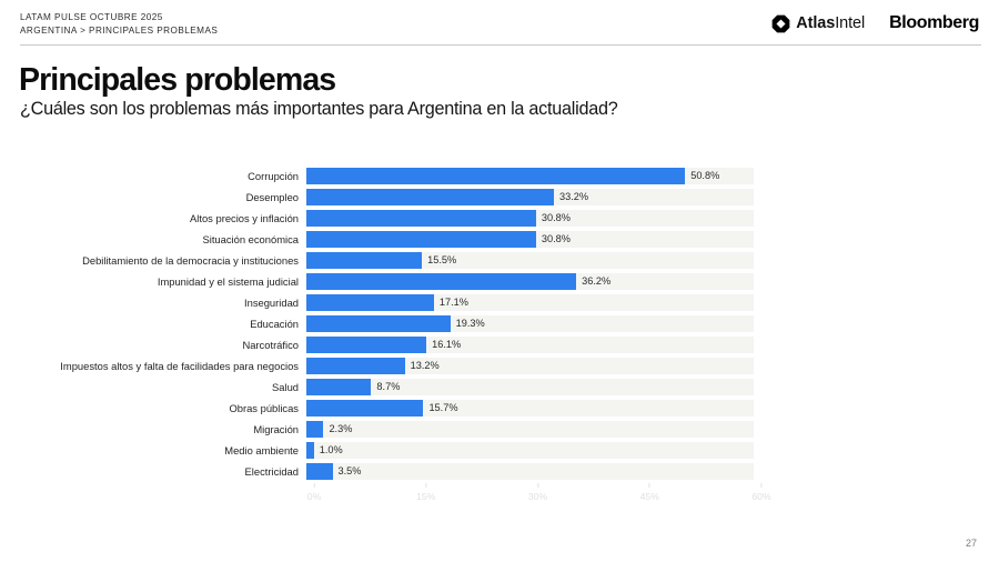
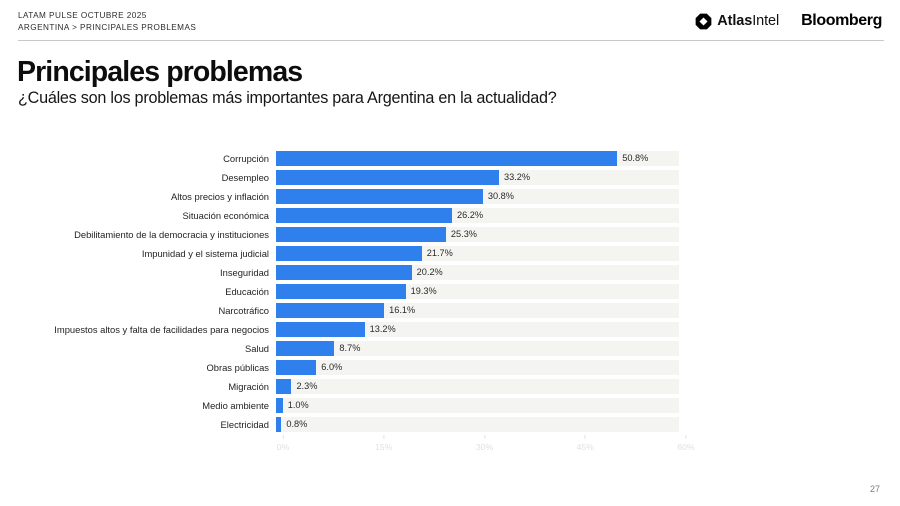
Situación económica: 30.8% -> 26.2%
Debilitamiento de la democracia y instituciones: 15.5% -> 25.3%
Impunidad y el sistema judicial: 36.2% -> 21.7%
Inseguridad: 17.1% -> 20.2%
Obras públicas: 15.7% -> 6.0%
Electricidad: 3.5% -> 0.8%
